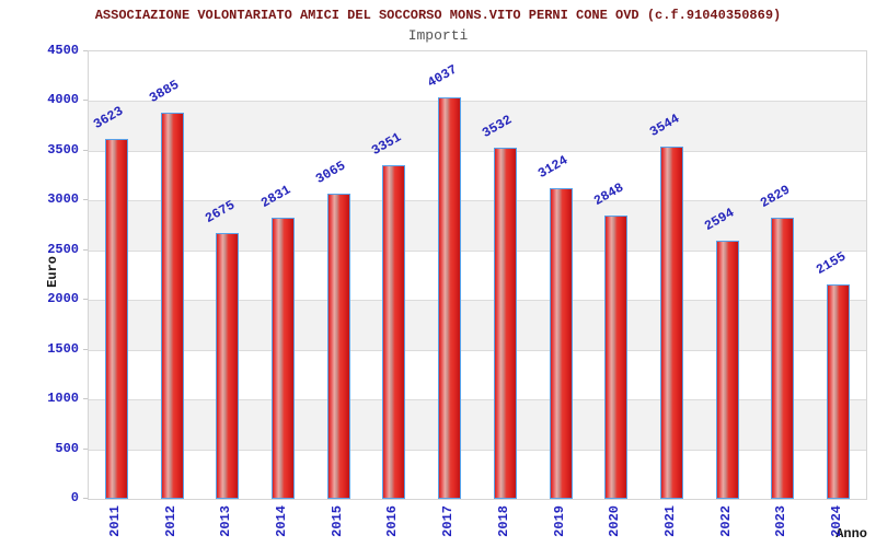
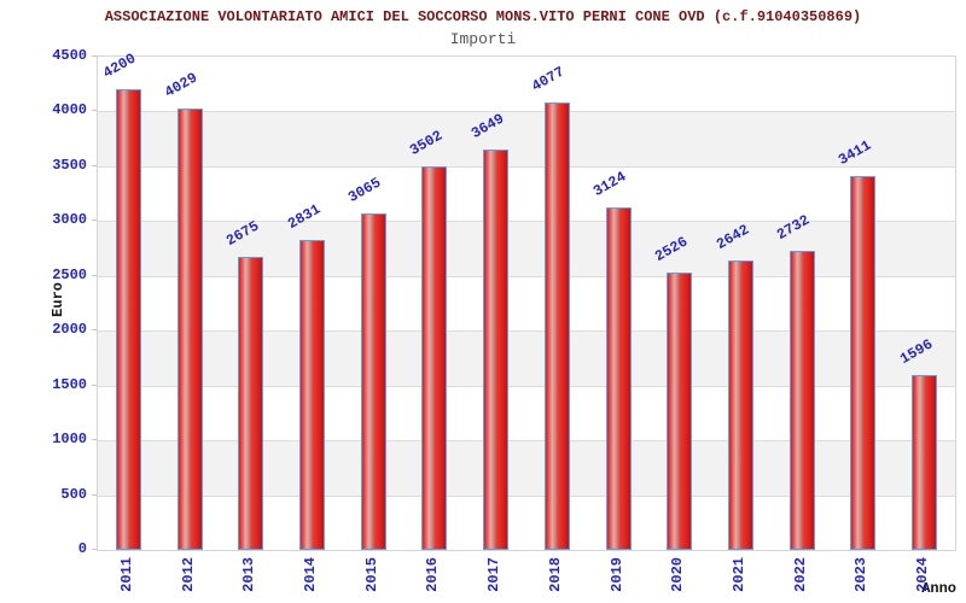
2011: 3623 -> 4200
2012: 3885 -> 4029
2016: 3351 -> 3502
2017: 4037 -> 3649
2018: 3532 -> 4077
2020: 2848 -> 2526
2021: 3544 -> 2642
2022: 2594 -> 2732
2023: 2829 -> 3411
2024: 2155 -> 1596
